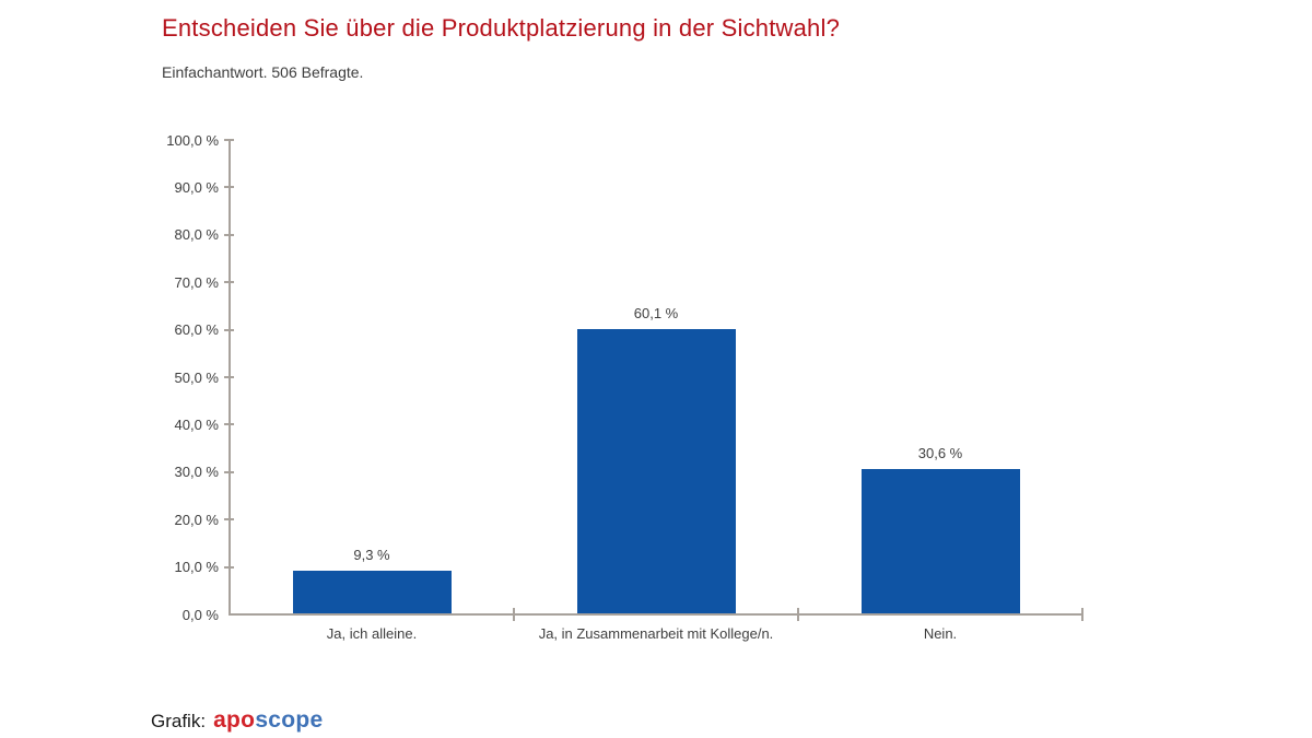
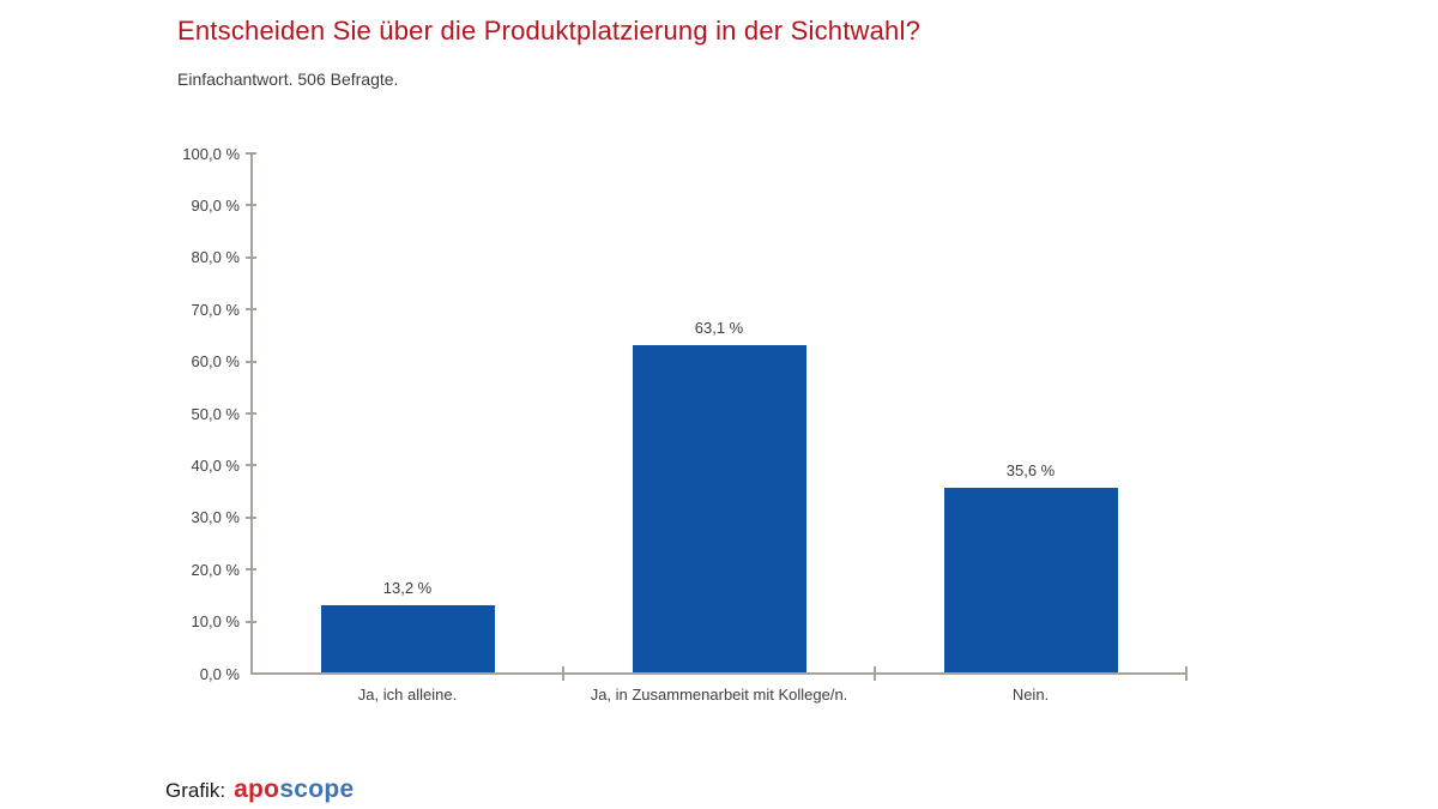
Ja, ich alleine.: 9,3 -> 13,2
Ja, in Zusammenarbeit mit Kollege/n.: 60,1 -> 63,1
Nein.: 30,6 -> 35,6
